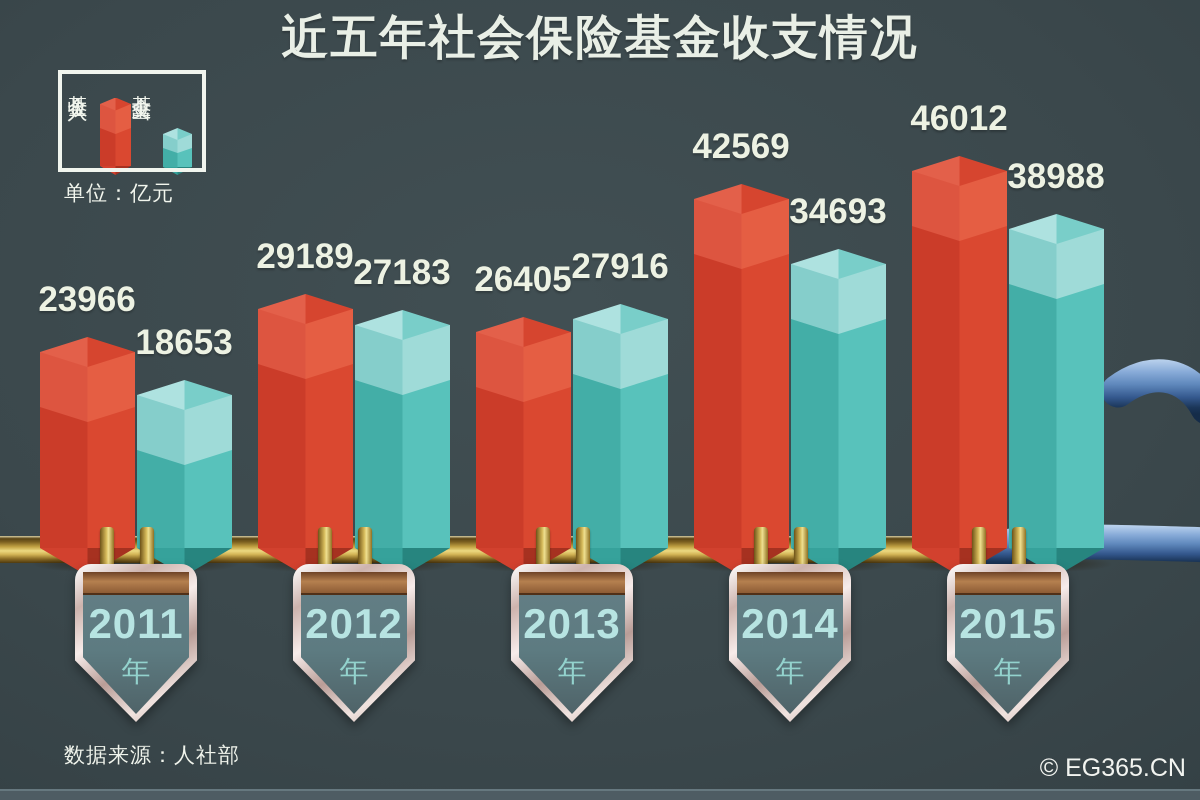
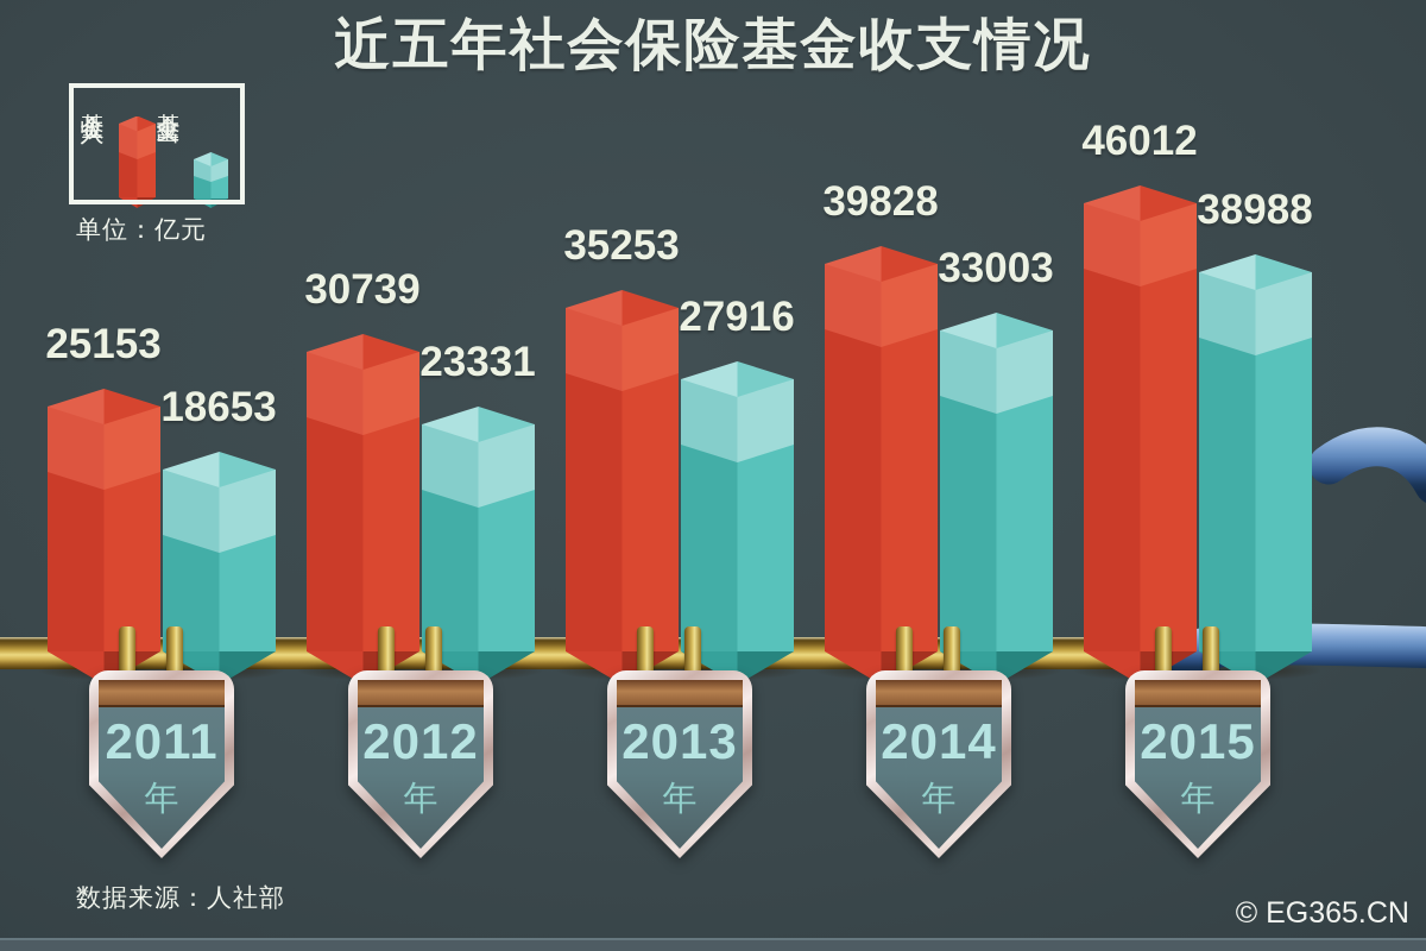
基金收入/2011: 23966 -> 25153
基金收入/2012: 29189 -> 30739
基金支出/2012: 27183 -> 23331
基金收入/2013: 26405 -> 35253
基金收入/2014: 42569 -> 39828
基金支出/2014: 34693 -> 33003
